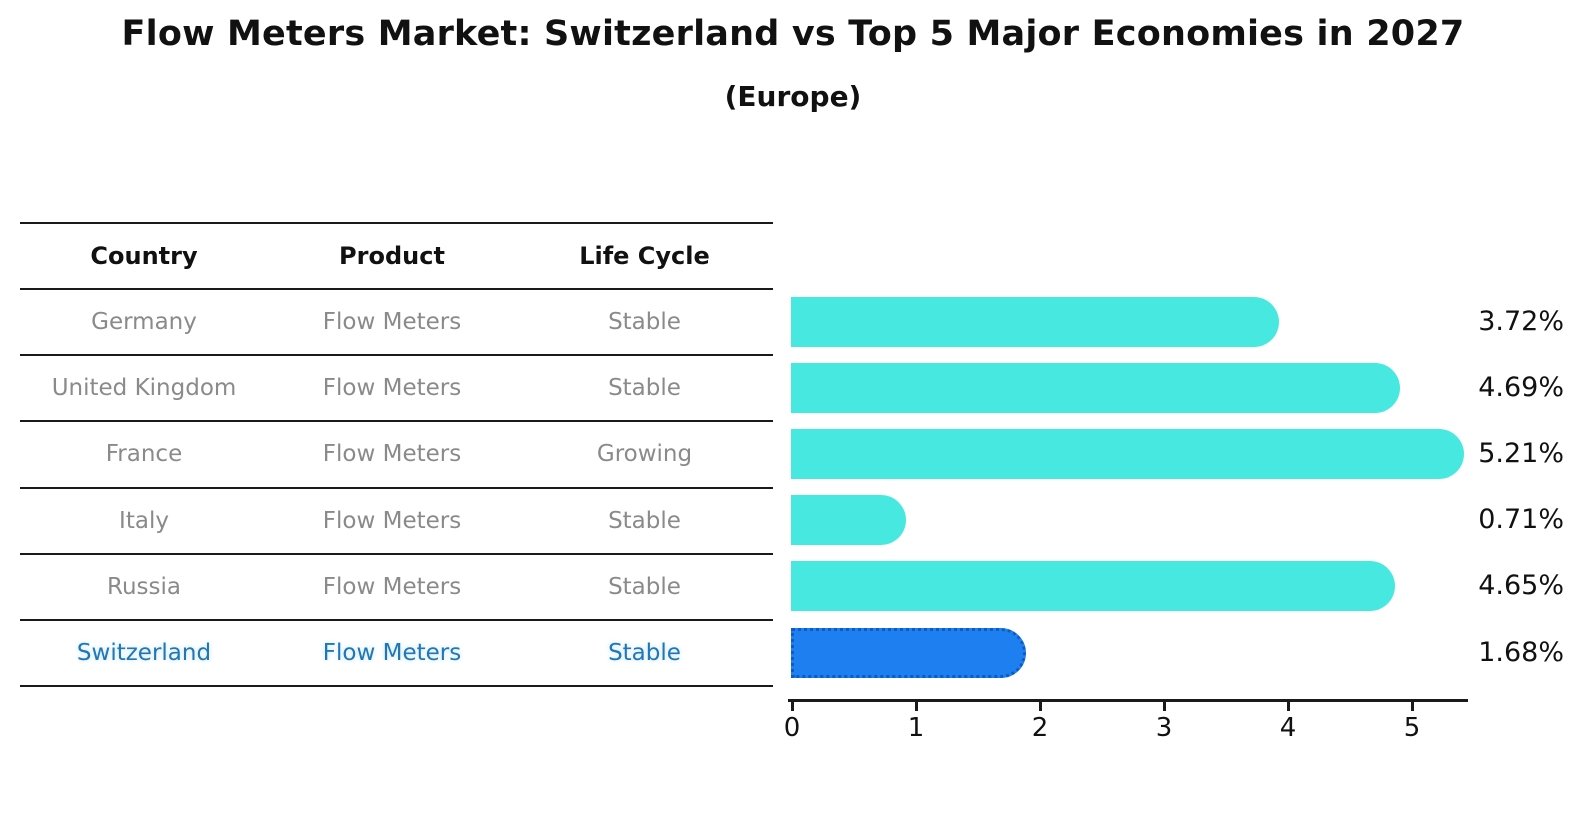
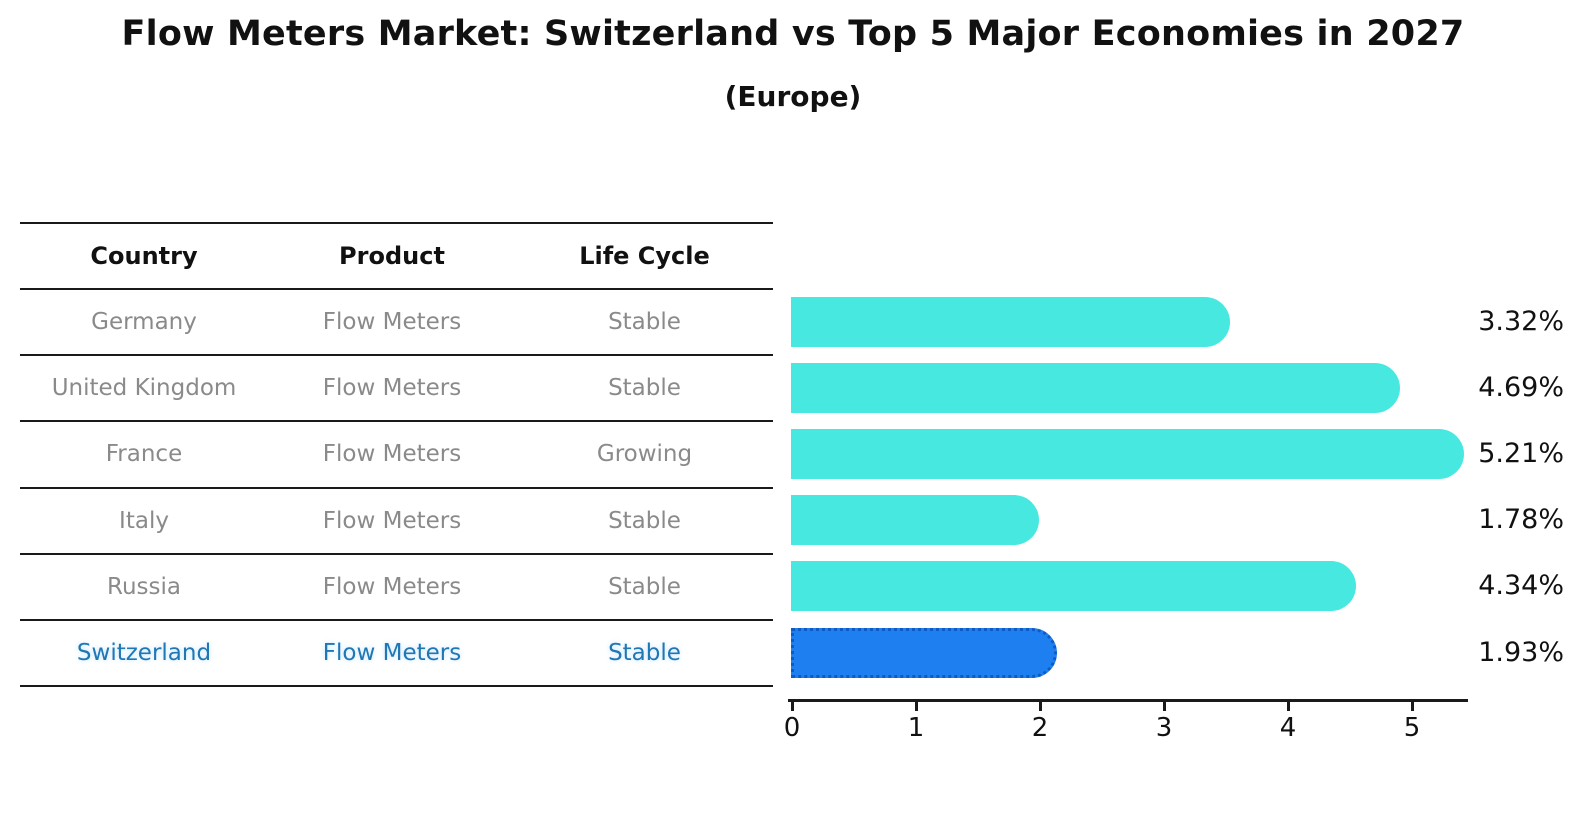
Germany: 3.72% -> 3.32%
Italy: 0.71% -> 1.78%
Russia: 4.65% -> 4.34%
Switzerland: 1.68% -> 1.93%
